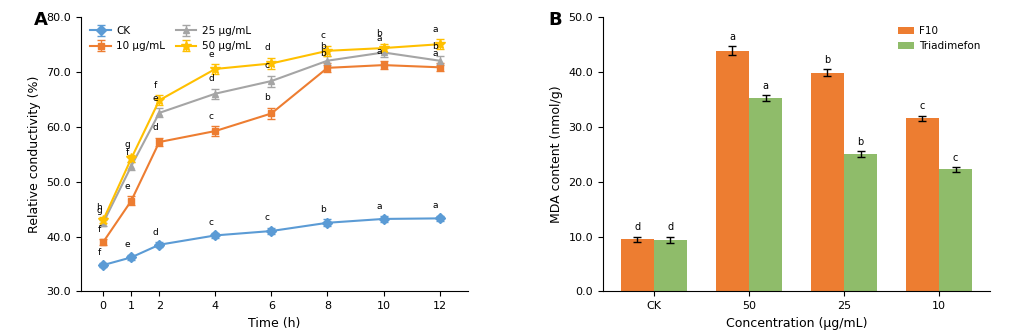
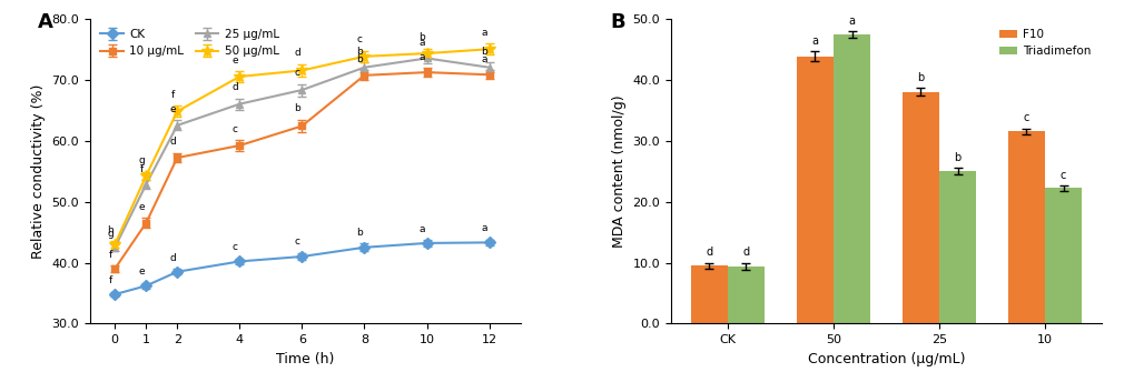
Triadimefon/50: 35.2 -> 47.4
F10/25: 39.8 -> 38.0
